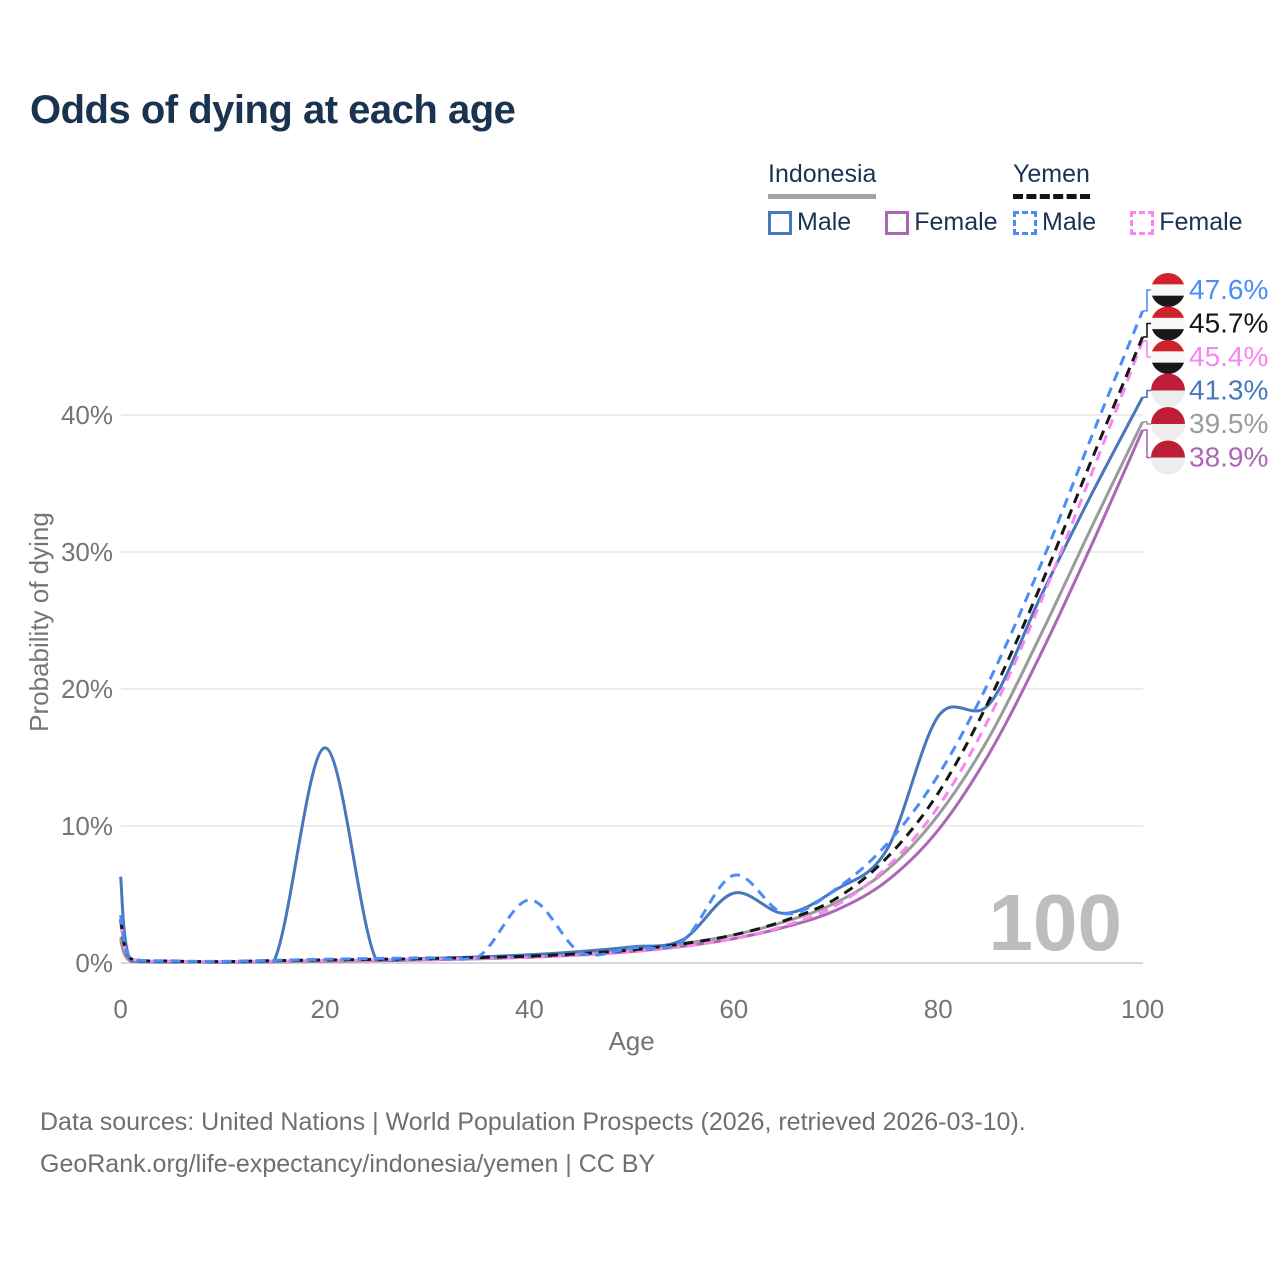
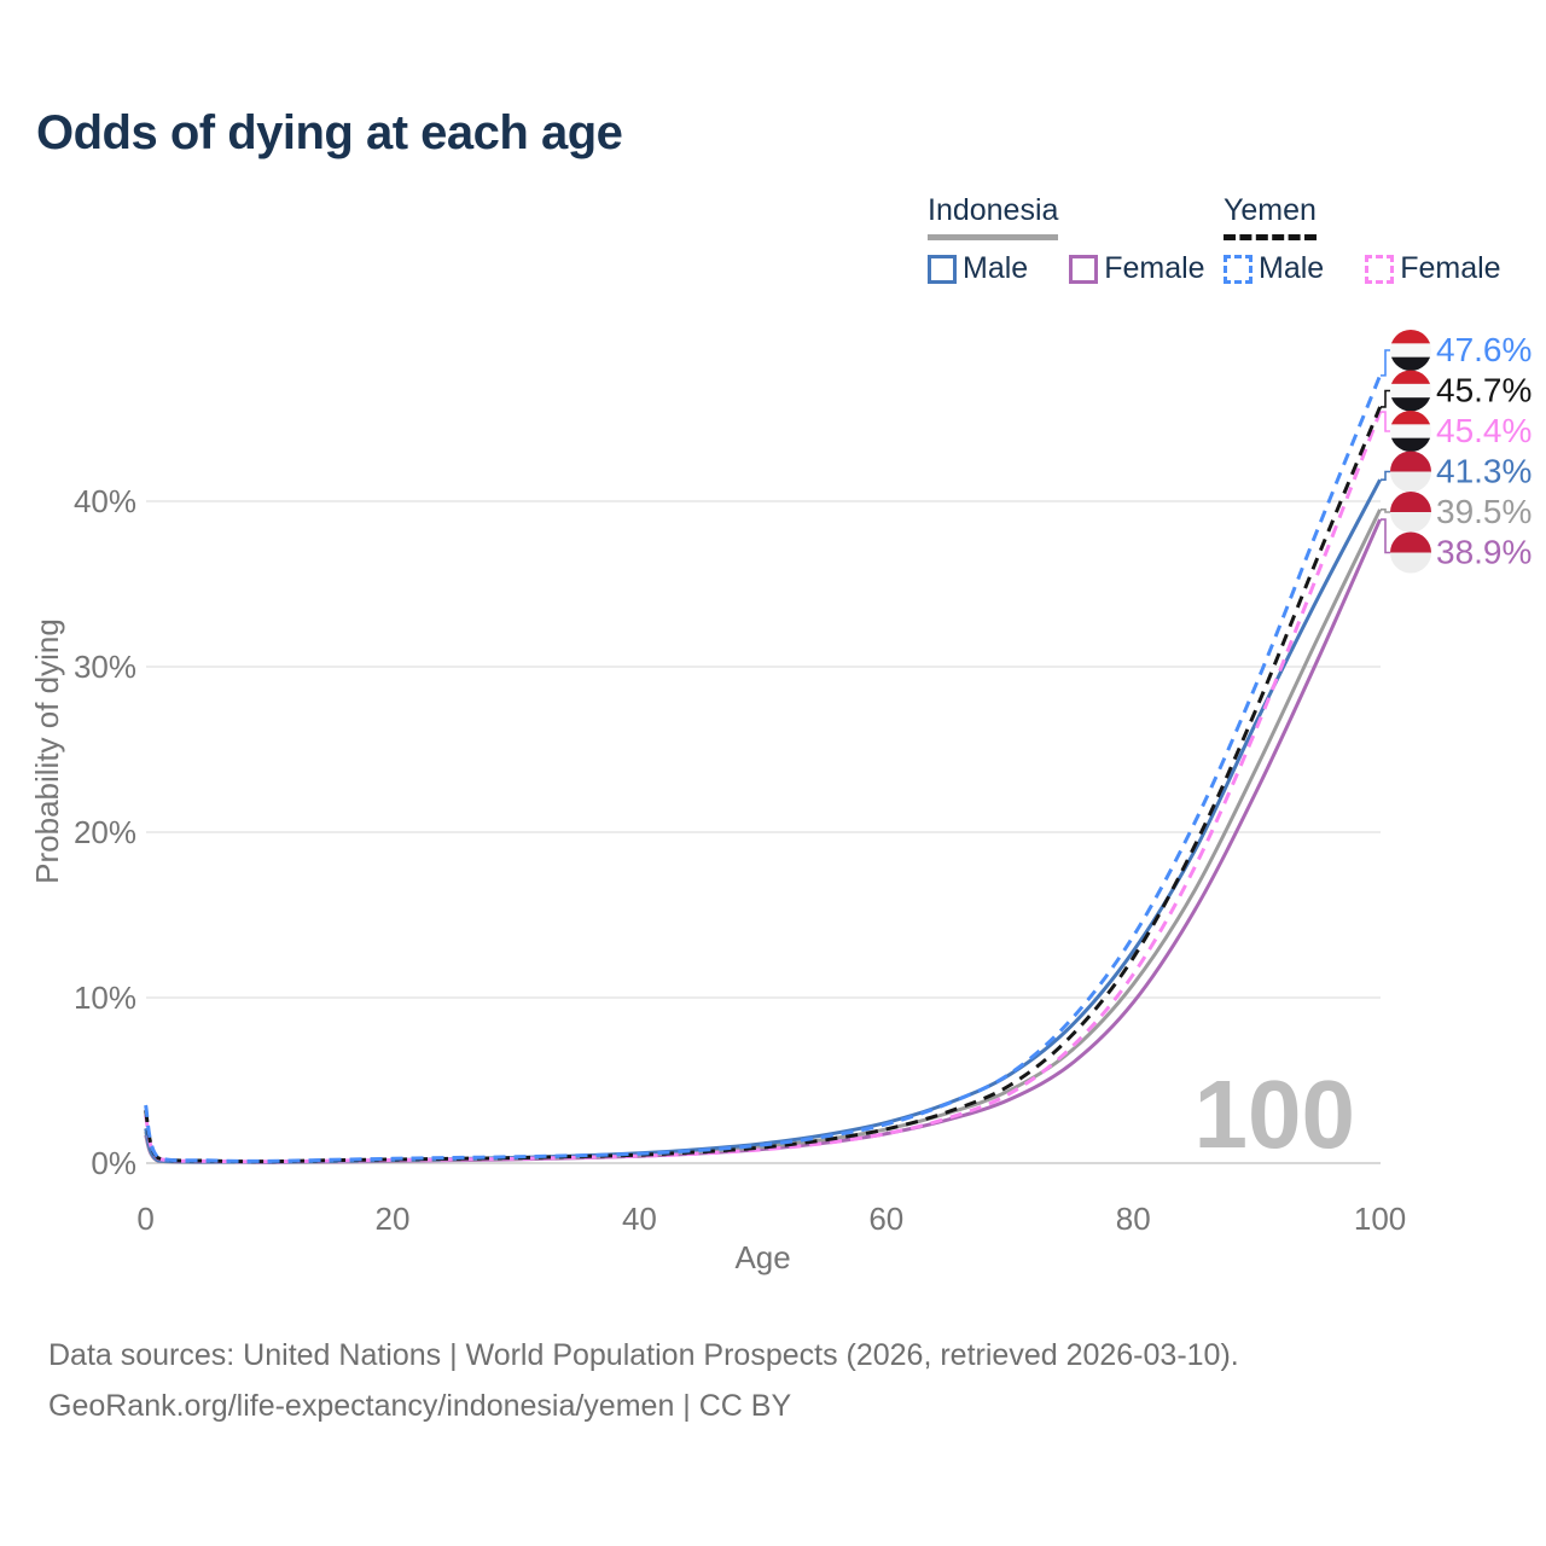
Indonesia Male/0: 6.3% -> 2.1%
Indonesia Male/20: 15.7% -> 0.2%
Yemen Male/40: 4.6% -> 0.6%
Indonesia Male/60: 5.1% -> 2.5%
Yemen Male/60: 6.4% -> 2.4%
Indonesia Male/80: 18.0% -> 12.8%
